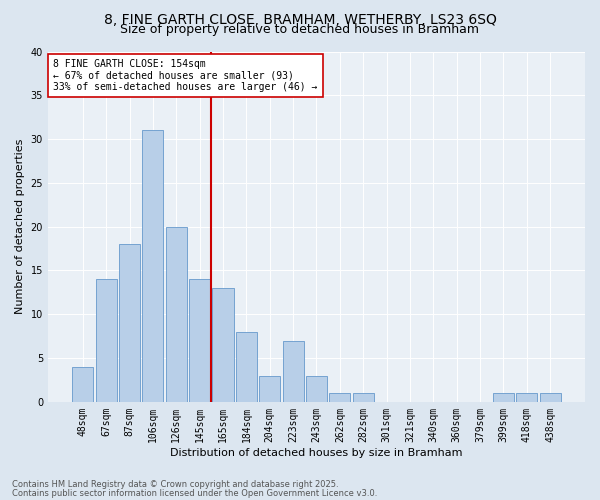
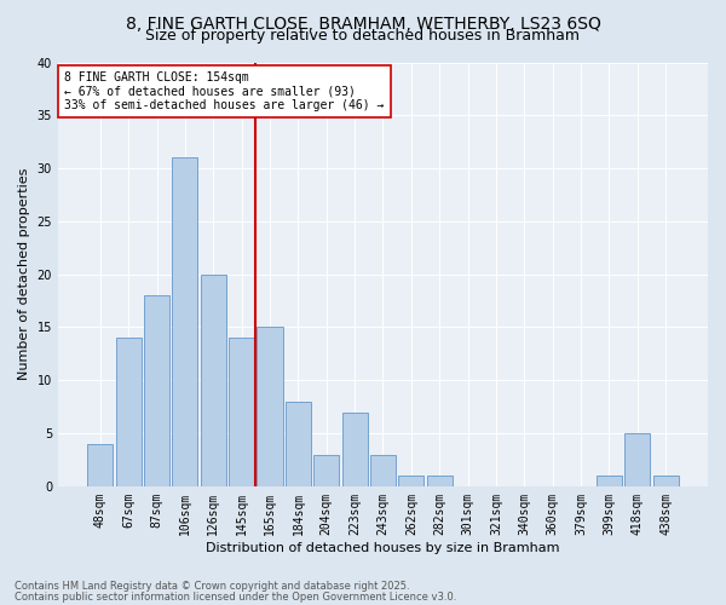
165sqm: 13 -> 15
418sqm: 1 -> 5
